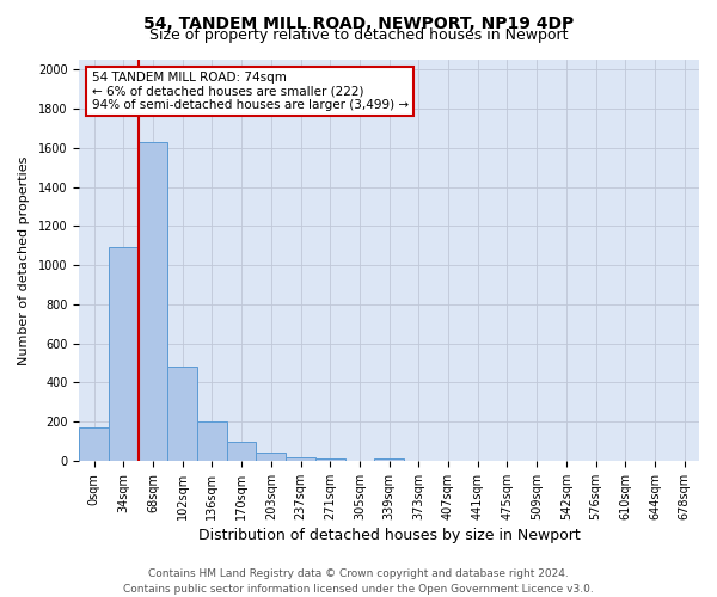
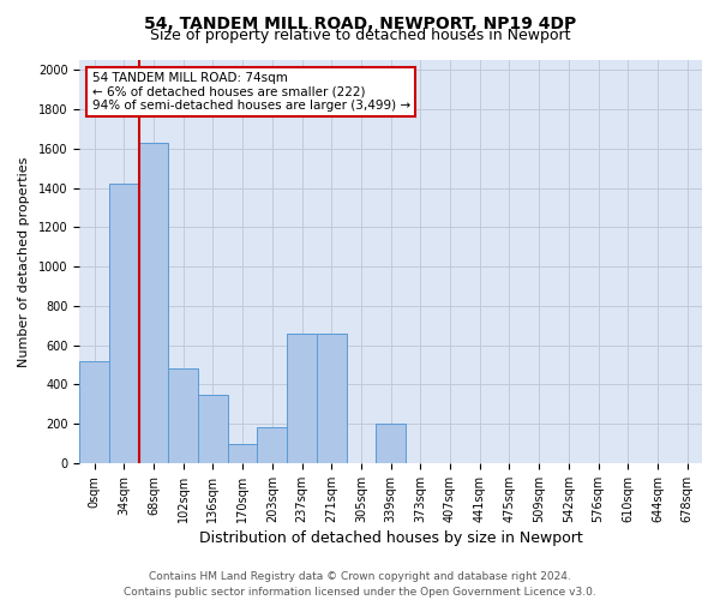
0sqm: 170 -> 520
34sqm: 1090 -> 1420
136sqm: 200 -> 350
203sqm: 40 -> 180
237sqm: 20 -> 660
271sqm: 20 -> 660
339sqm: 20 -> 200
